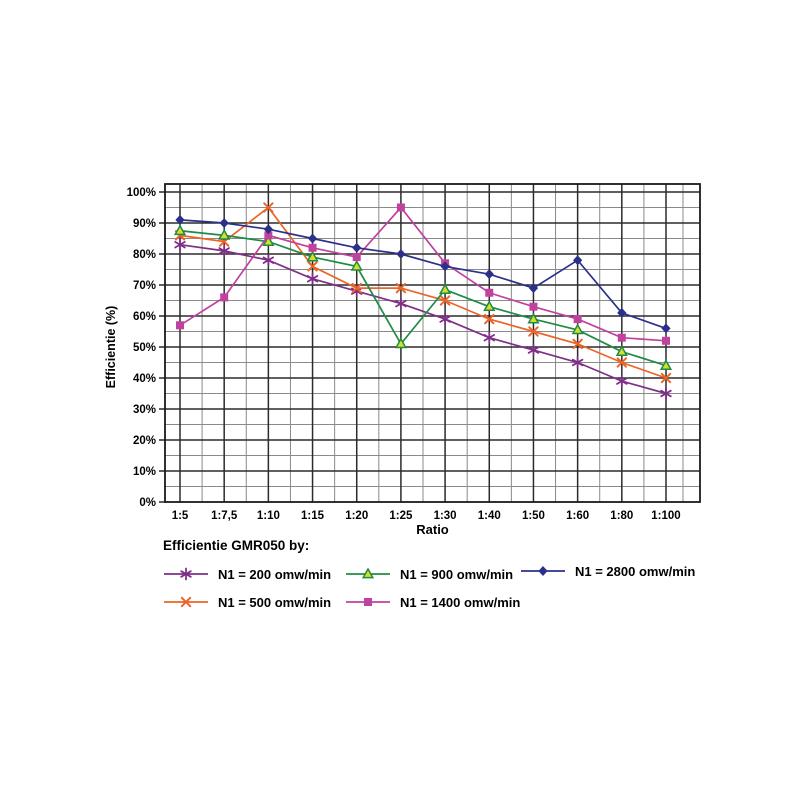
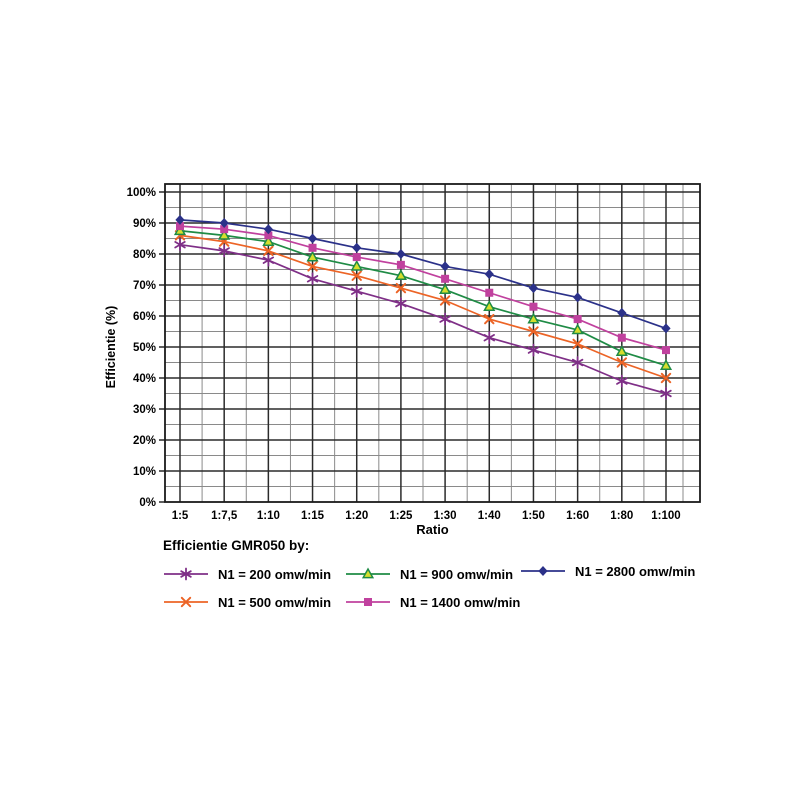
N1 = 1400 omw/min/1:5: 57% -> 89%
N1 = 1400 omw/min/1:7,5: 66% -> 88%
N1 = 500 omw/min/1:10: 95% -> 81%
N1 = 500 omw/min/1:20: 69% -> 73%
N1 = 900 omw/min/1:25: 51% -> 73%
N1 = 1400 omw/min/1:25: 95% -> 76%
N1 = 1400 omw/min/1:30: 77% -> 72%
N1 = 2800 omw/min/1:60: 78% -> 66%
N1 = 1400 omw/min/1:100: 52% -> 49%
